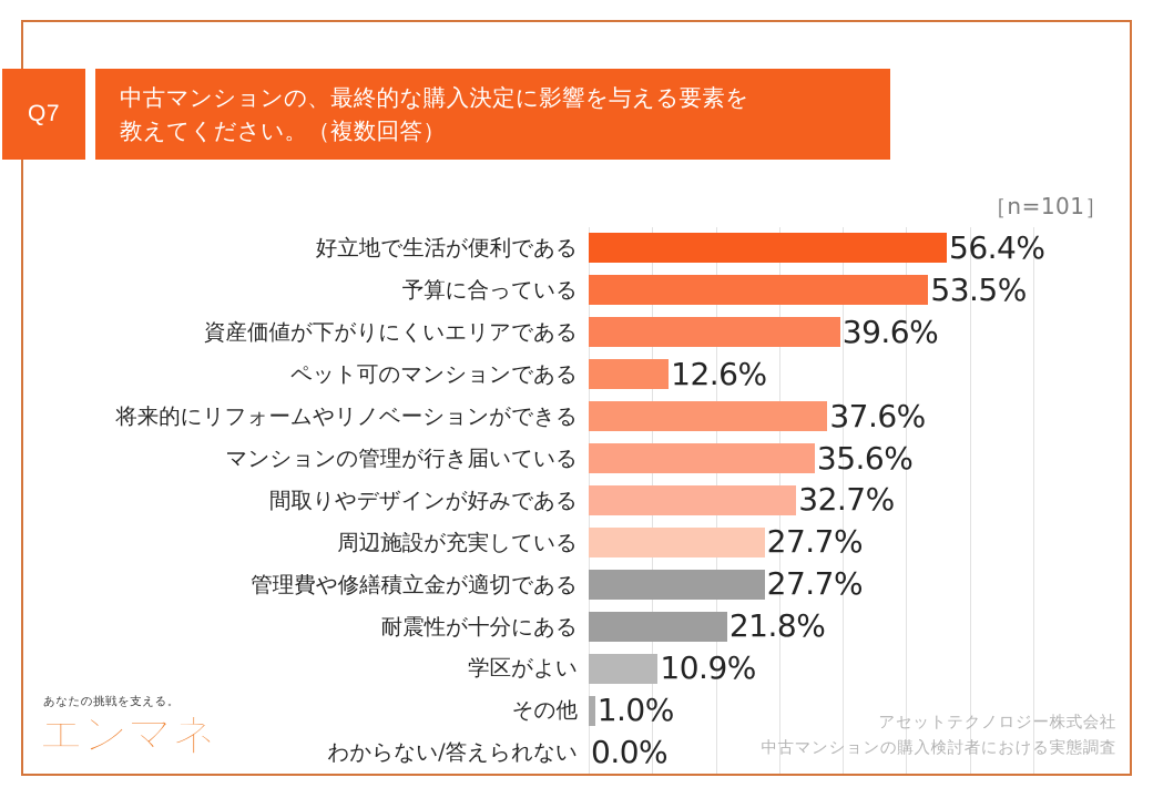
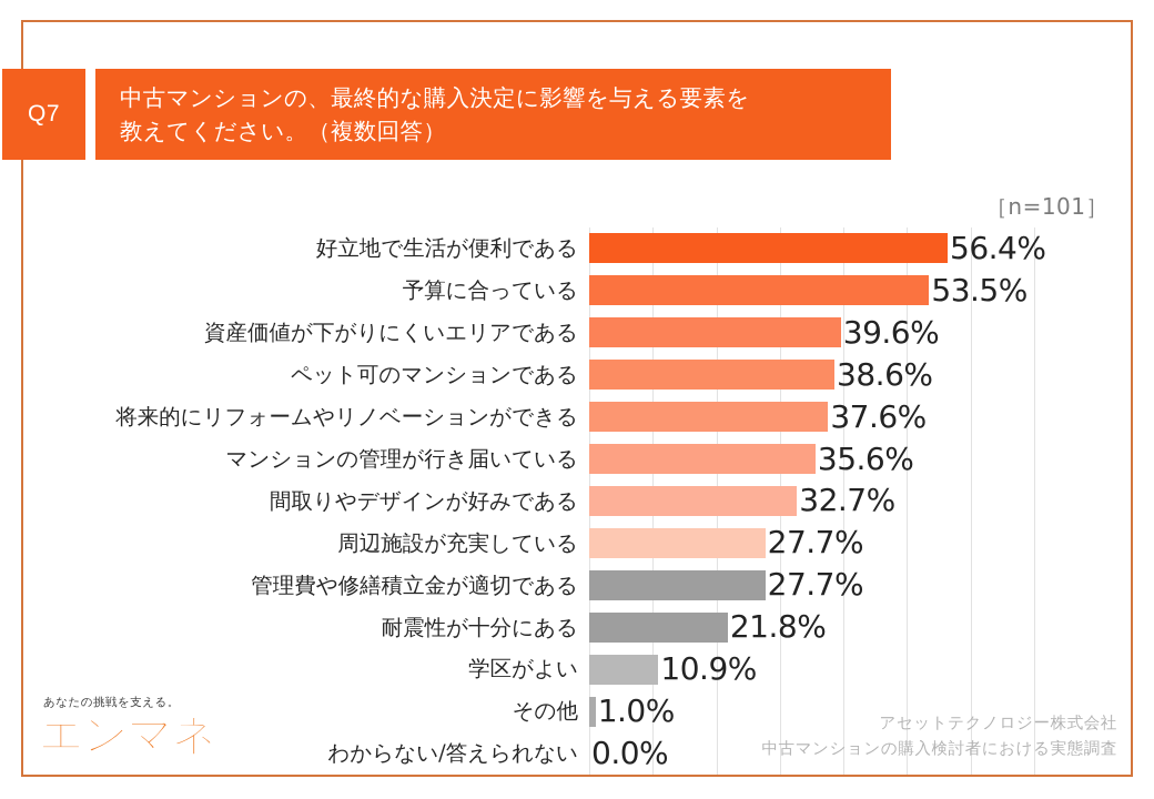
ペット可のマンションである: 12.6% -> 38.6%
